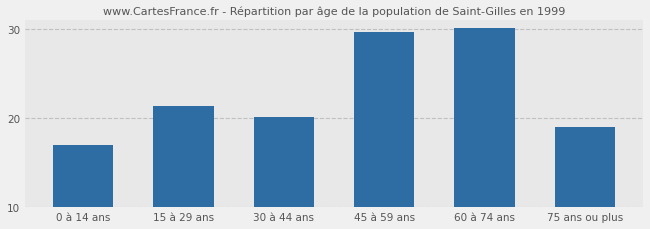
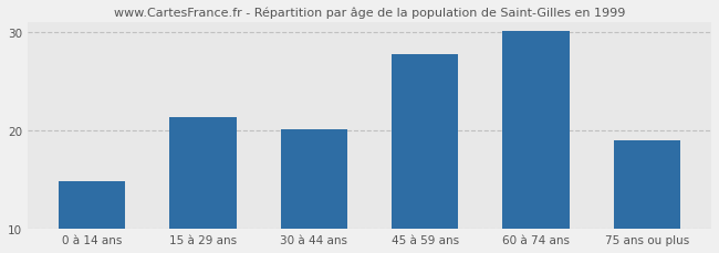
0 à 14 ans: 17.0 -> 14.8
45 à 59 ans: 29.6 -> 27.8
